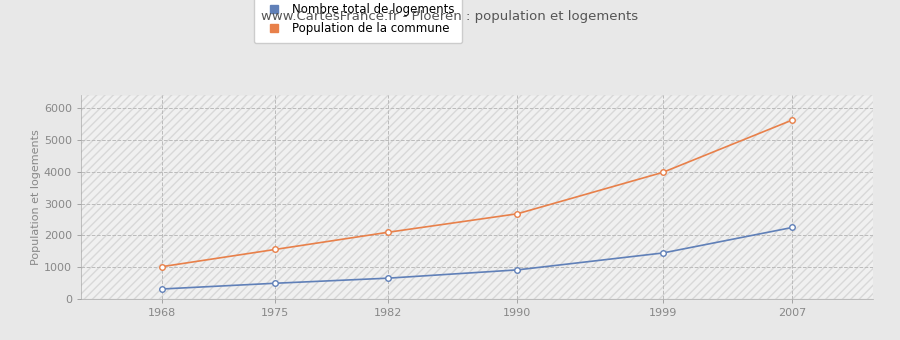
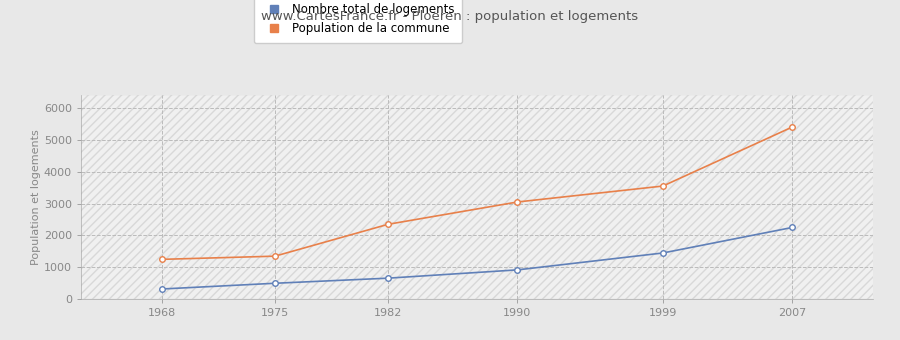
Population de la commune/1968: 1020 -> 1250
Population de la commune/1975: 1560 -> 1350
Population de la commune/1982: 2100 -> 2350
Population de la commune/1990: 2680 -> 3050
Population de la commune/1999: 3980 -> 3550
Population de la commune/2007: 5620 -> 5400
